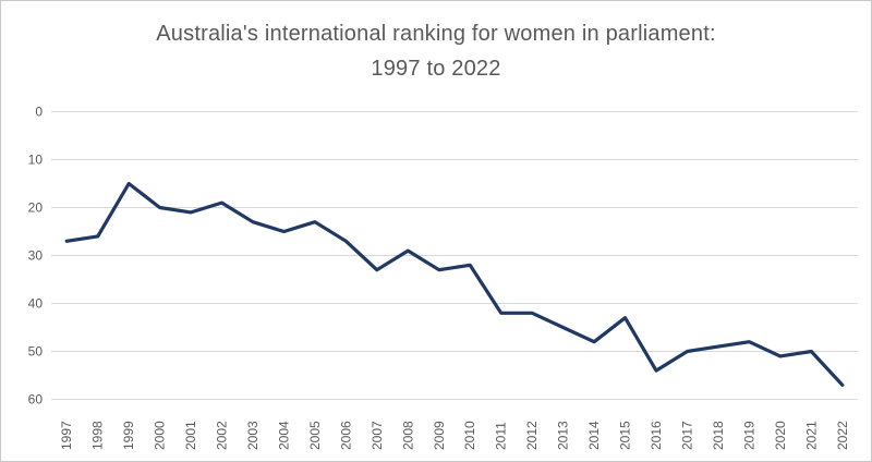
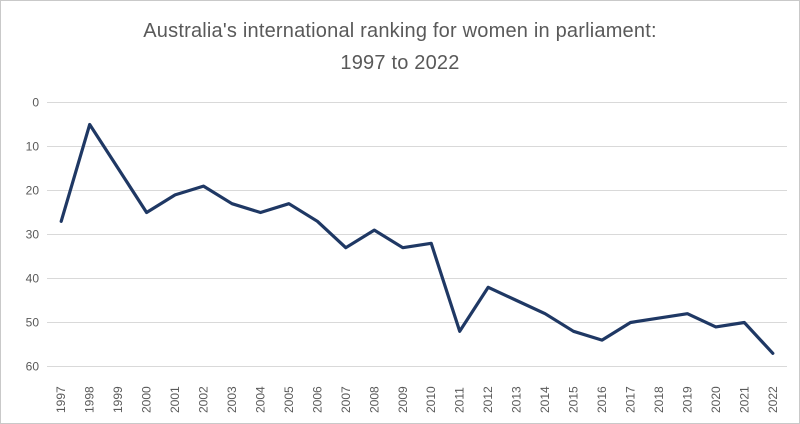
1998: 26 -> 5
2000: 20 -> 25
2011: 42 -> 52
2015: 43 -> 52
